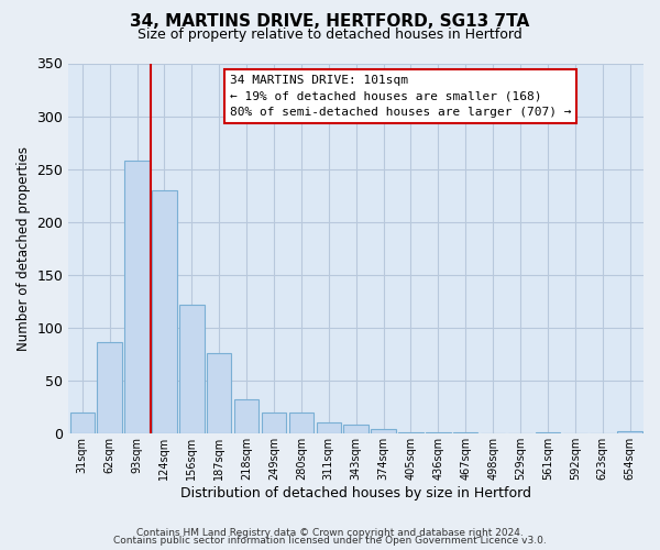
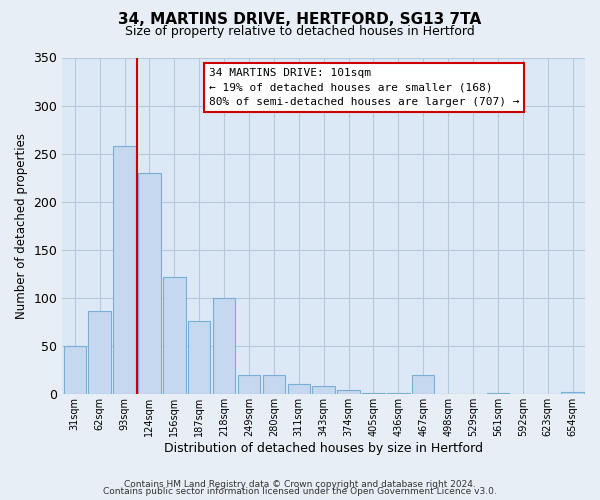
31sqm: 20 -> 50
218sqm: 33 -> 100
467sqm: 1 -> 20
